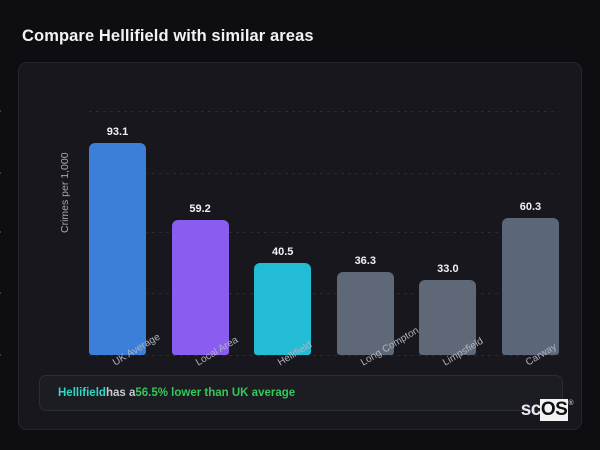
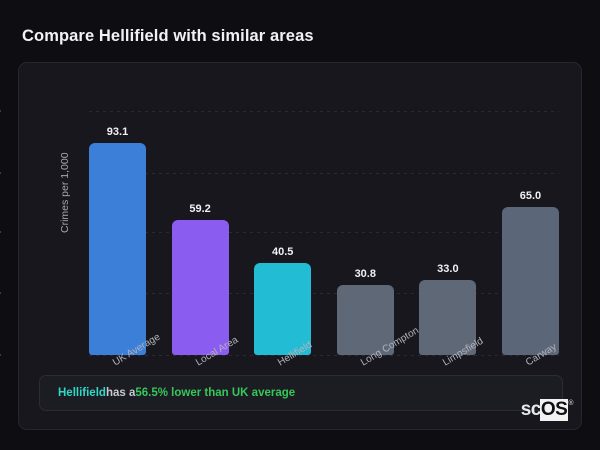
Long Compton: 36.3 -> 30.8
Carway: 60.3 -> 65.0
